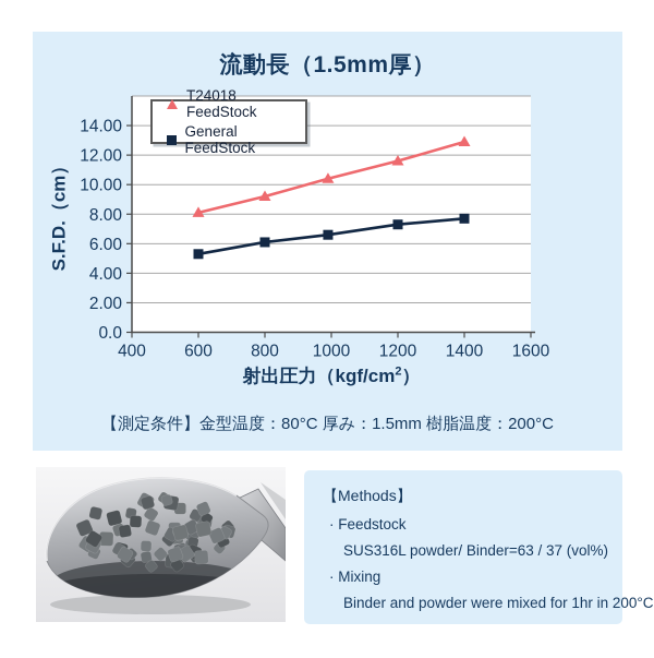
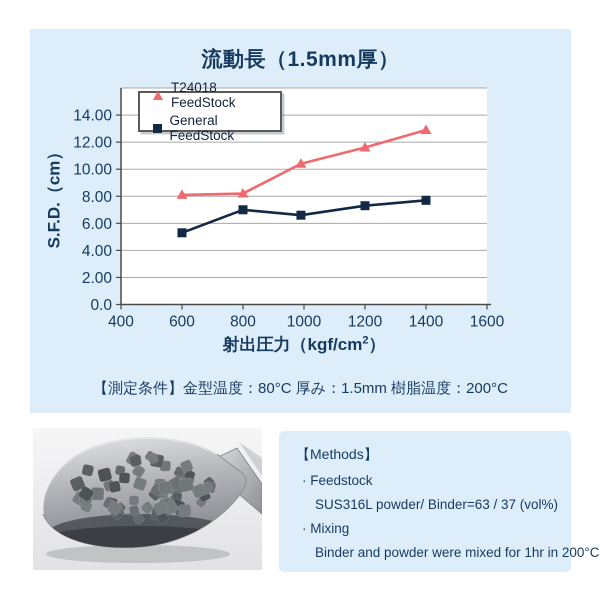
T24018 FeedStock/800: 9.2 -> 8.2
General FeedStock/800: 6.1 -> 7.0
